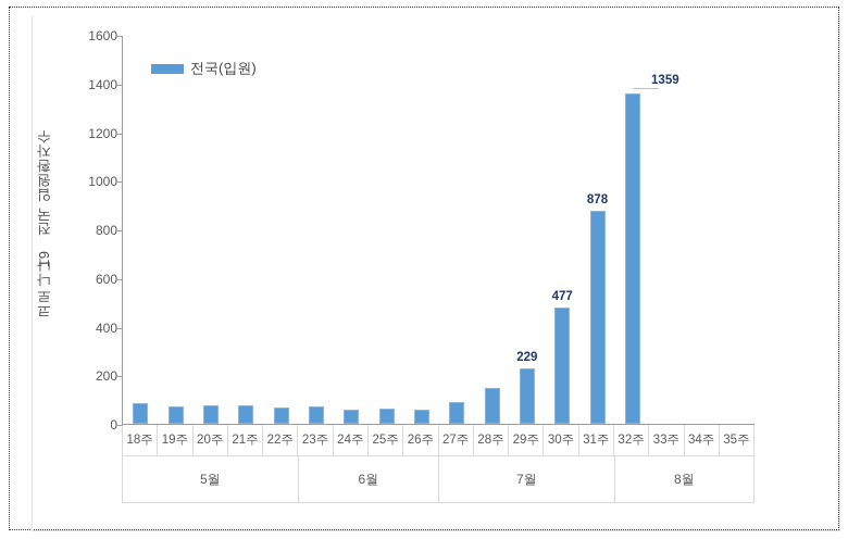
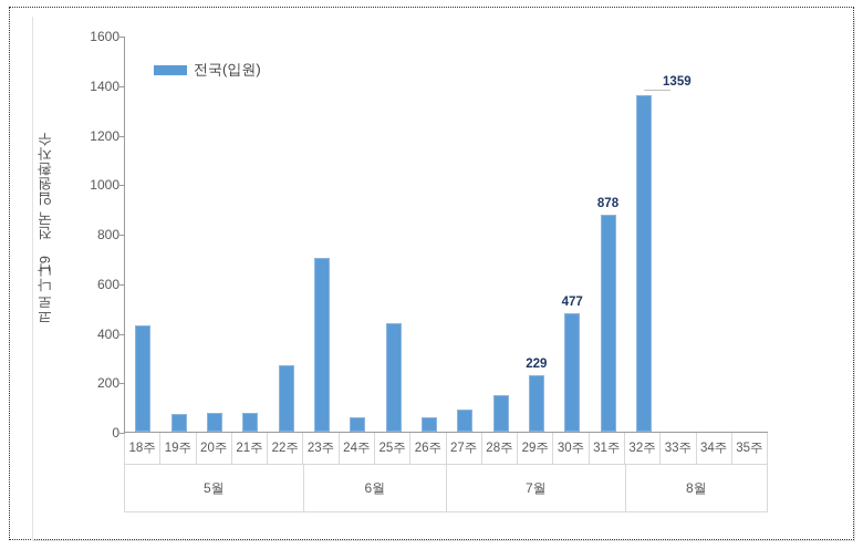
18주: 80 -> 430
22주: 70 -> 270
23주: 70 -> 700
25주: 60 -> 440
